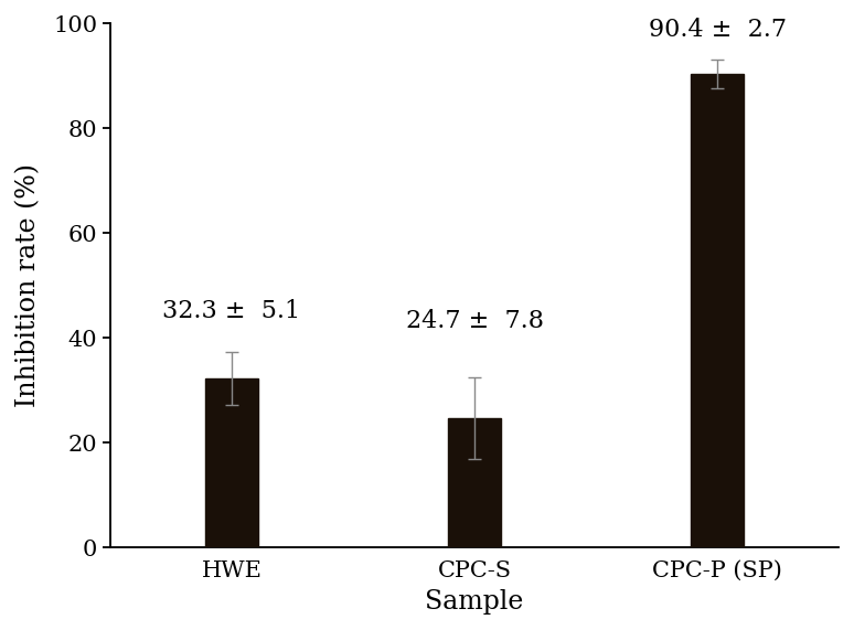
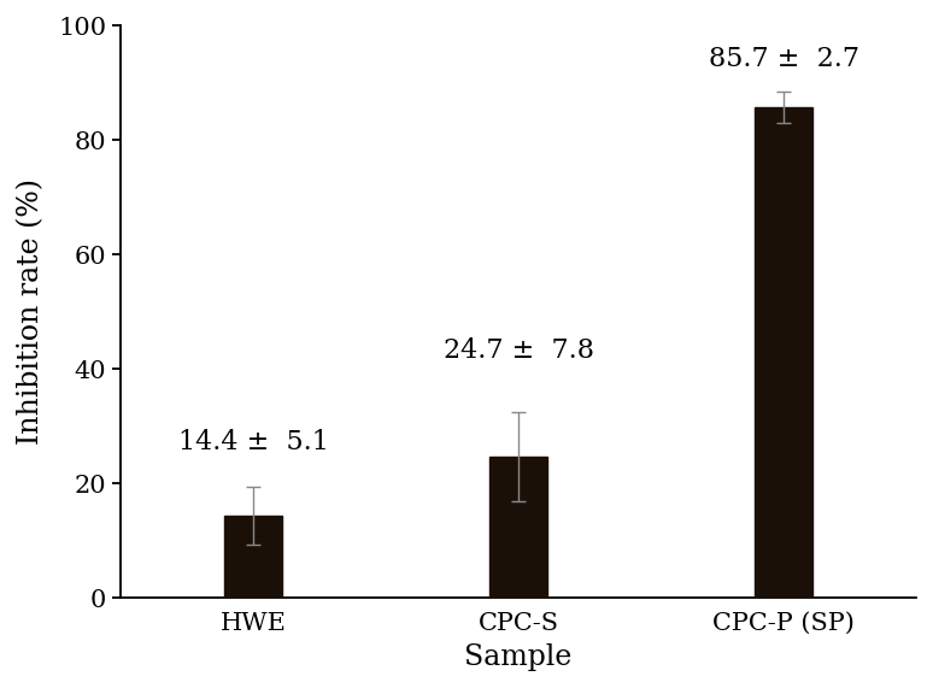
HWE: 32.3 -> 14.4
CPC-P (SP): 90.4 -> 85.7
